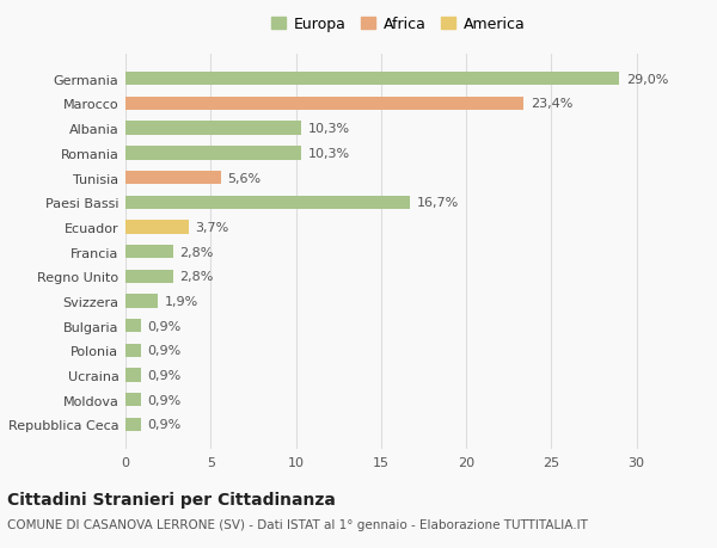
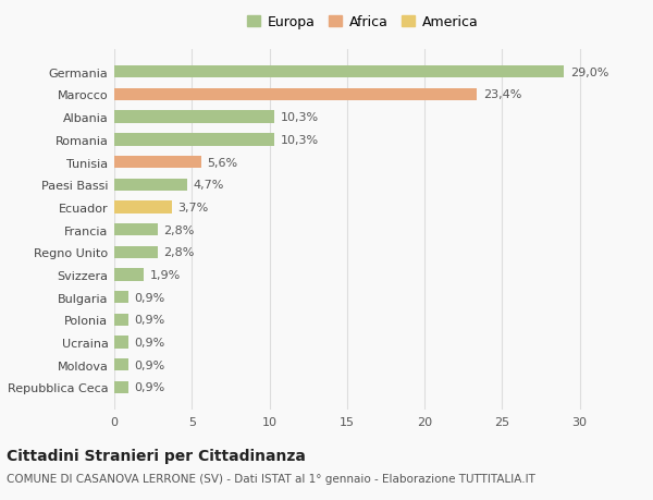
Paesi Bassi: 16,7% -> 4,7%
